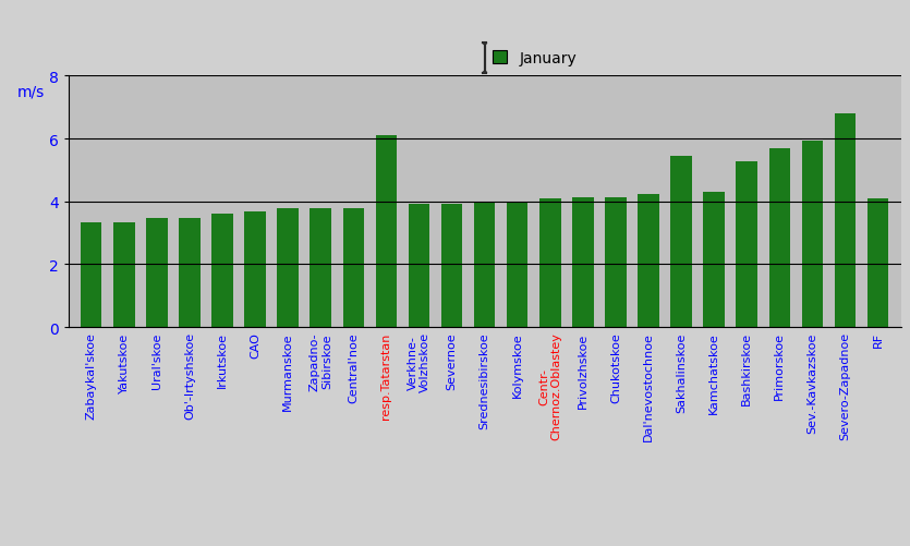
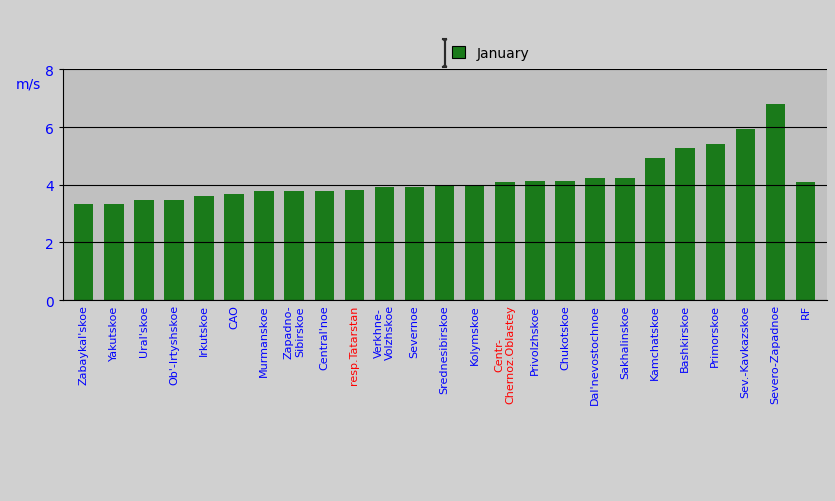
resp.Tatarstan: 6.10 -> 3.82
Sakhalinskoe: 5.45 -> 4.25
Kamchatskoe: 4.30 -> 4.93
Primorskoe: 5.70 -> 5.40
